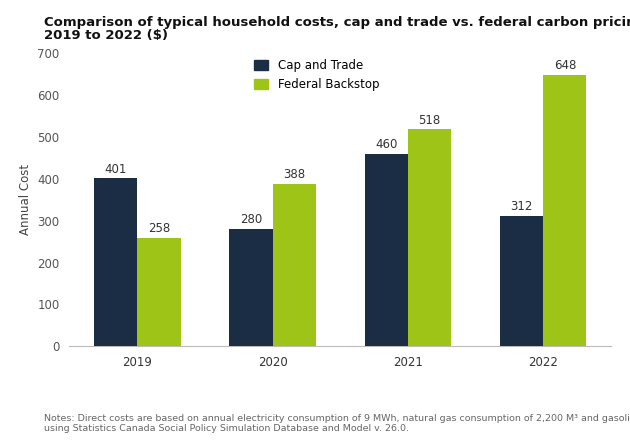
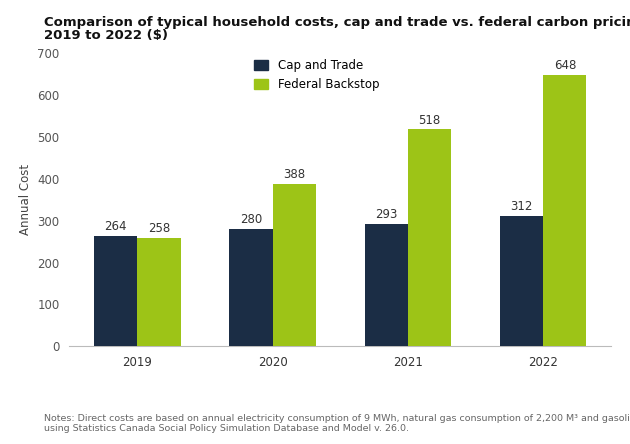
Cap and Trade/2019: 401 -> 264
Cap and Trade/2021: 460 -> 293
